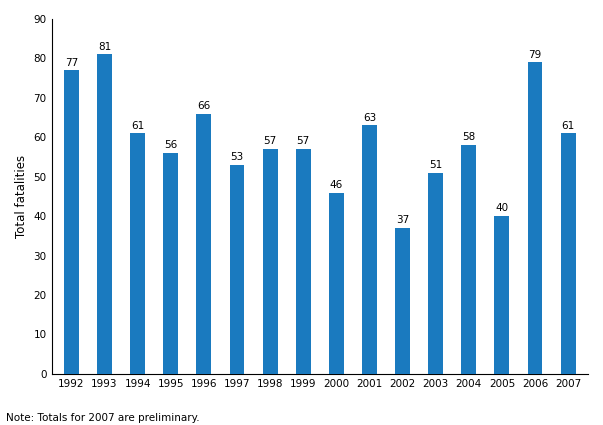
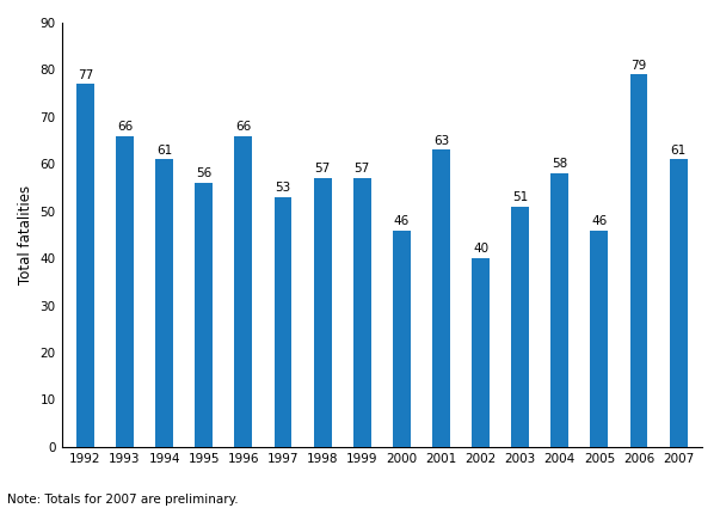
1993: 81 -> 66
2002: 37 -> 40
2005: 40 -> 46
